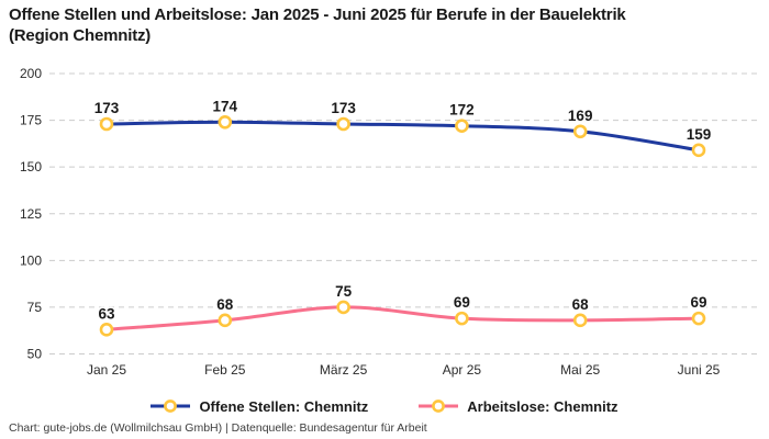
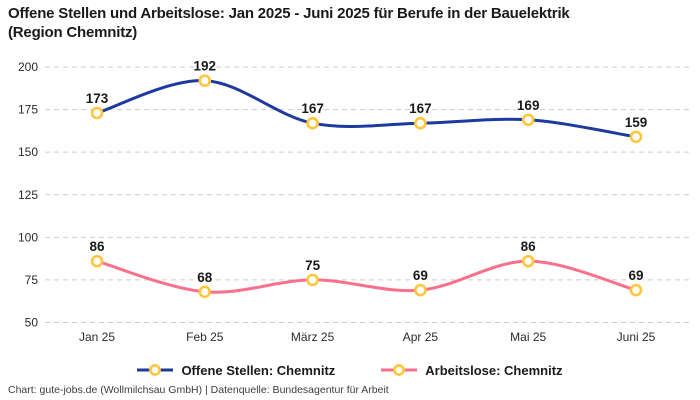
Arbeitslose: Chemnitz/Jan 25: 63 -> 86
Offene Stellen: Chemnitz/Feb 25: 174 -> 192
Offene Stellen: Chemnitz/März 25: 173 -> 167
Offene Stellen: Chemnitz/Apr 25: 172 -> 167
Arbeitslose: Chemnitz/Mai 25: 68 -> 86
